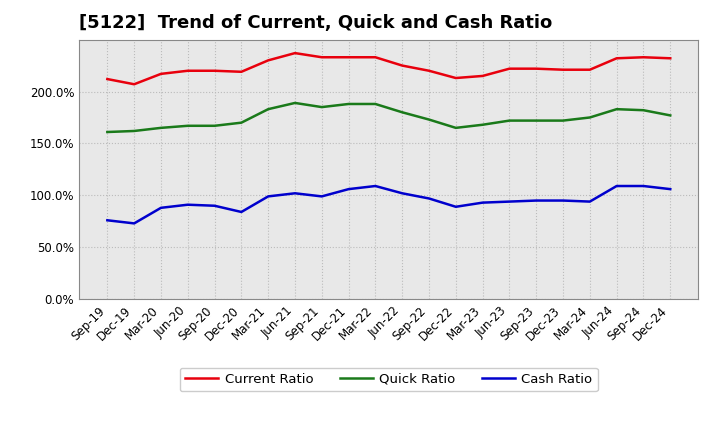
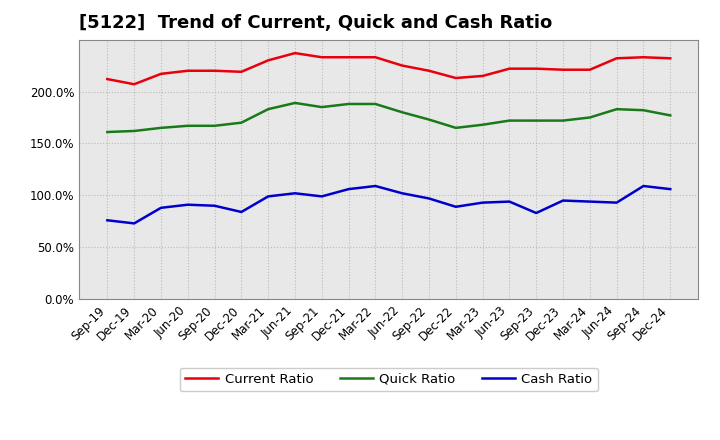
Cash Ratio/Sep-23: 95% -> 83%
Cash Ratio/Jun-24: 109% -> 93%
